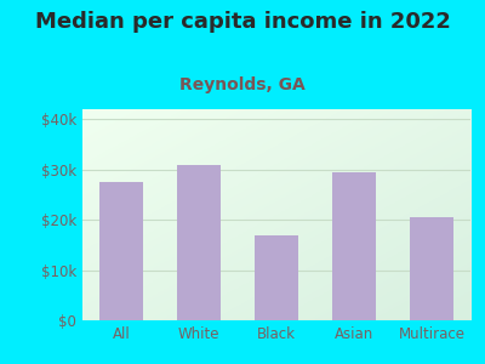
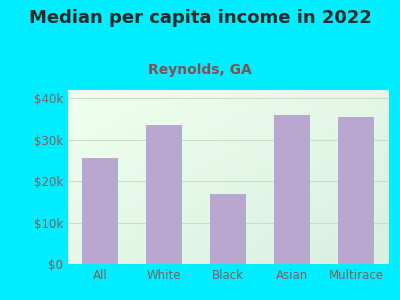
All: $27.5k -> $25.5k
White: $31.0k -> $33.5k
Asian: $29.5k -> $36.0k
Multirace: $20.5k -> $35.5k
